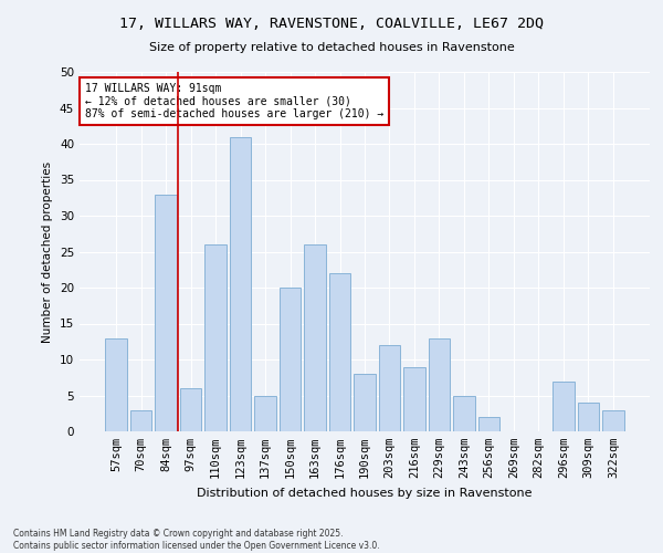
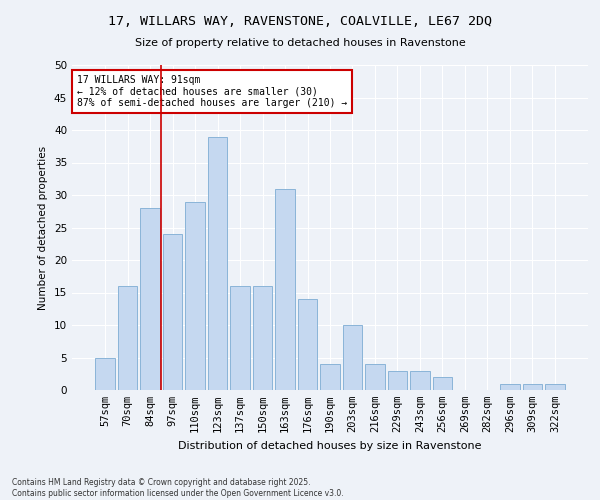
57sqm: 13 -> 5
70sqm: 3 -> 16
84sqm: 33 -> 28
97sqm: 6 -> 24
110sqm: 26 -> 29
123sqm: 41 -> 39
137sqm: 5 -> 16
150sqm: 20 -> 16
163sqm: 26 -> 31
176sqm: 22 -> 14
190sqm: 8 -> 4
203sqm: 12 -> 10
216sqm: 9 -> 4
229sqm: 13 -> 3
243sqm: 5 -> 3
296sqm: 7 -> 1
309sqm: 4 -> 1
322sqm: 3 -> 1
